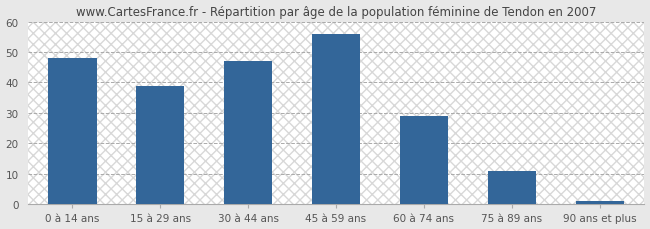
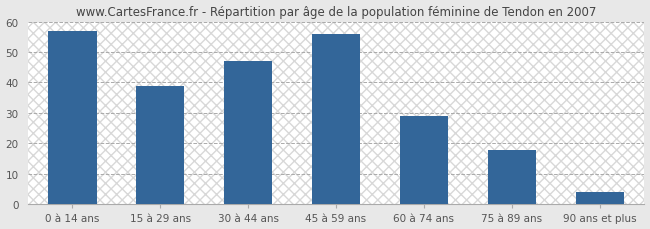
0 à 14 ans: 48 -> 57
75 à 89 ans: 11 -> 18
90 ans et plus: 1 -> 4
